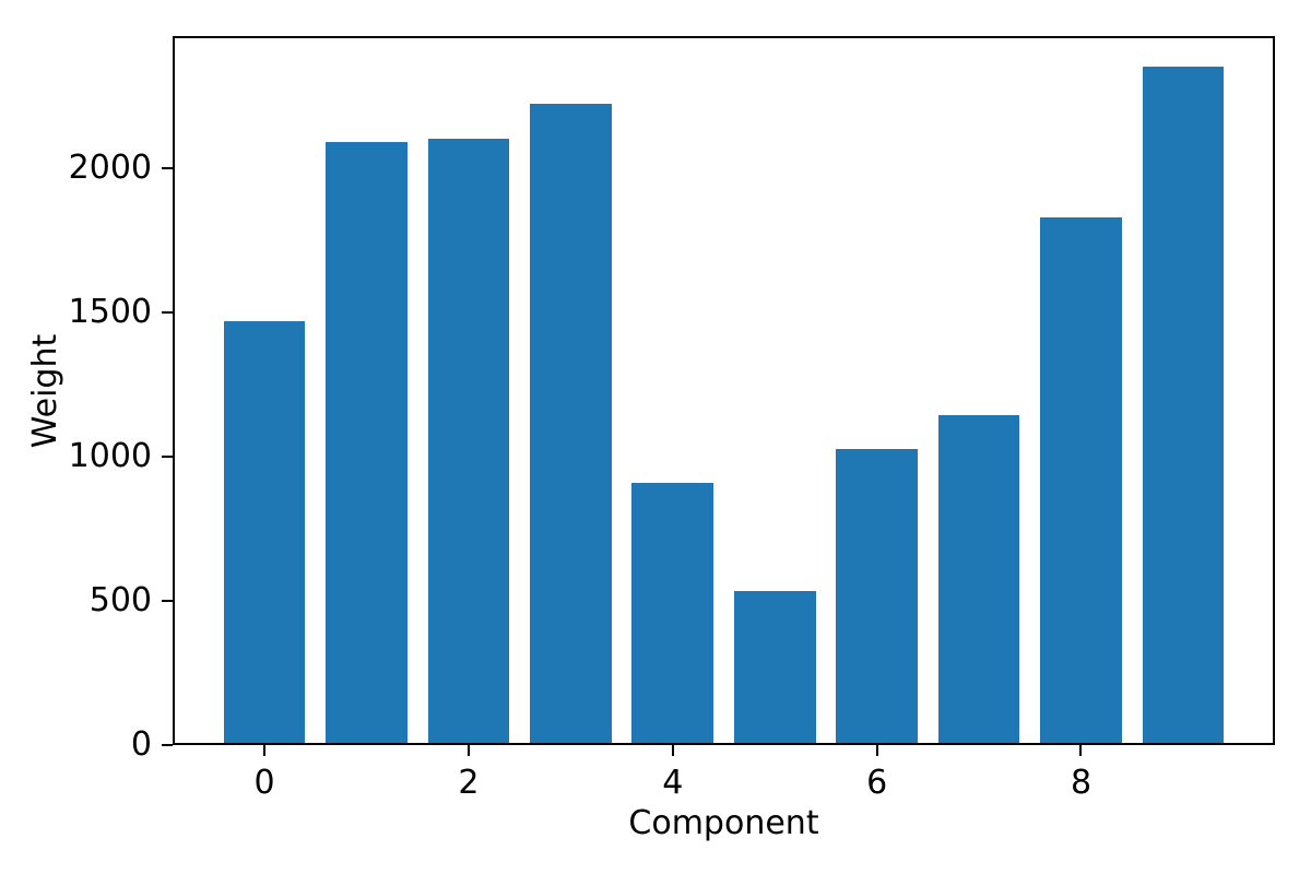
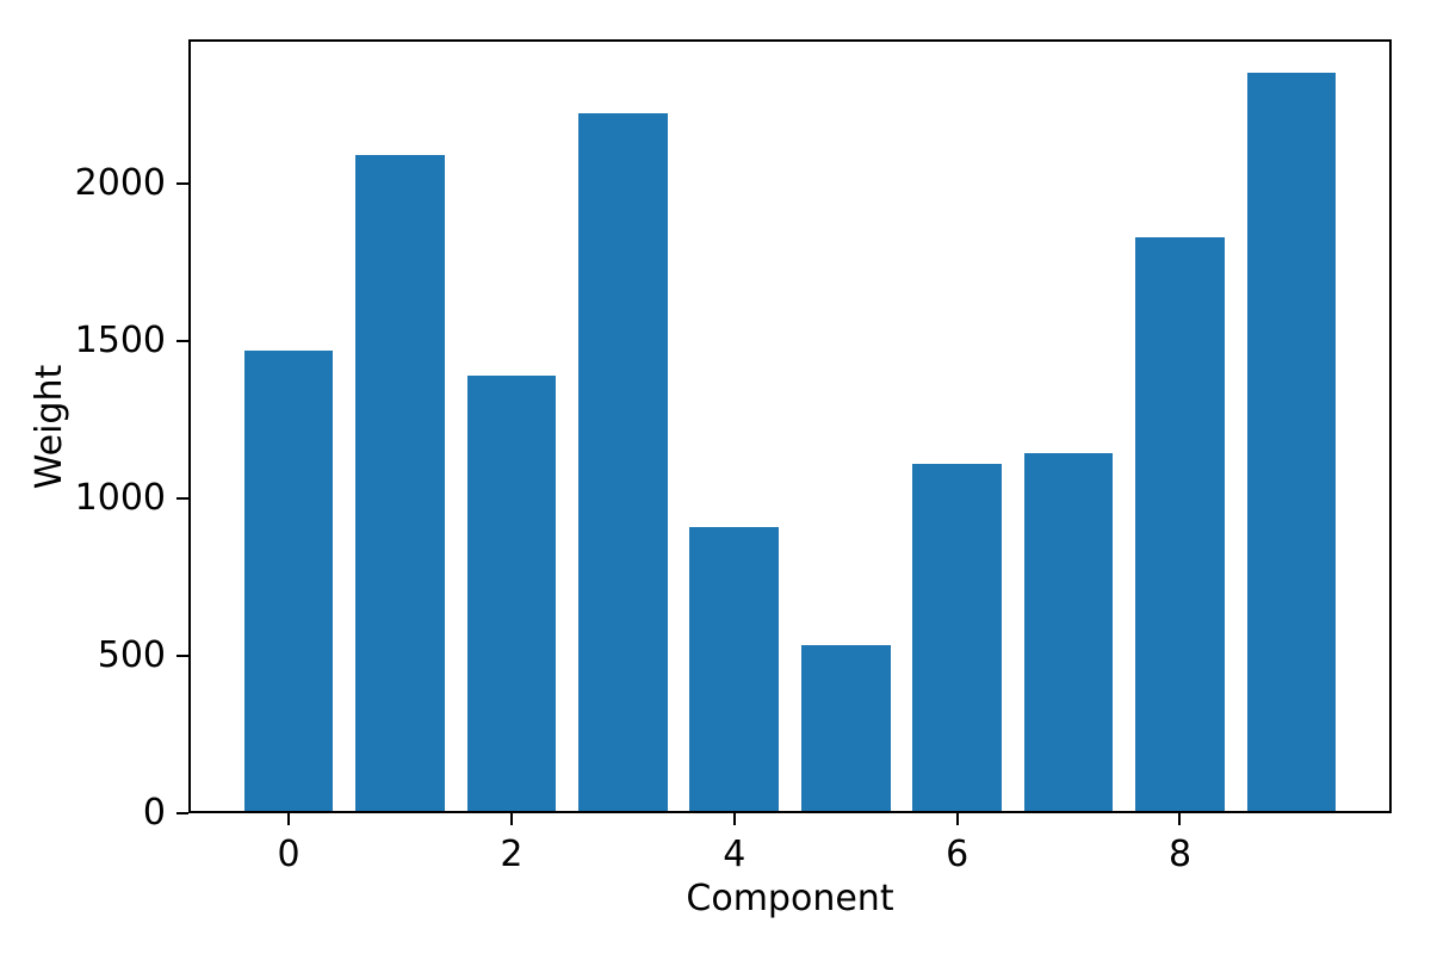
2: 2100 -> 1390
6: 1030 -> 1110
